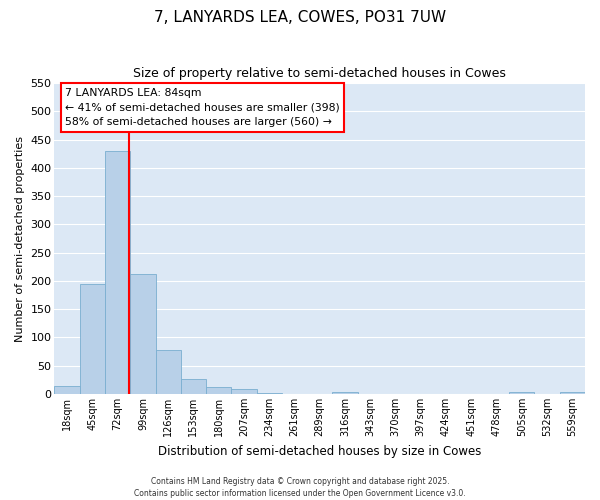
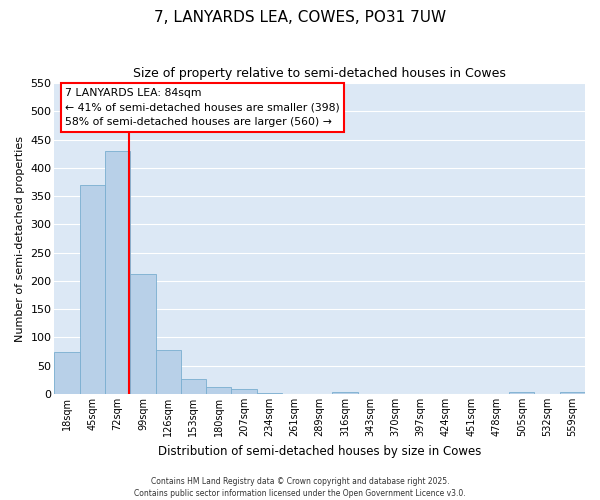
18sqm: 15 -> 74
45sqm: 195 -> 370
